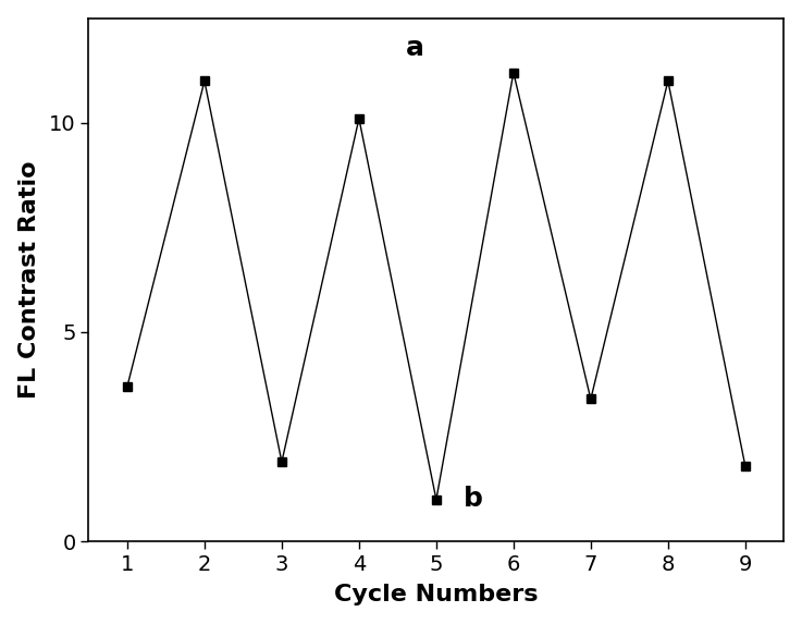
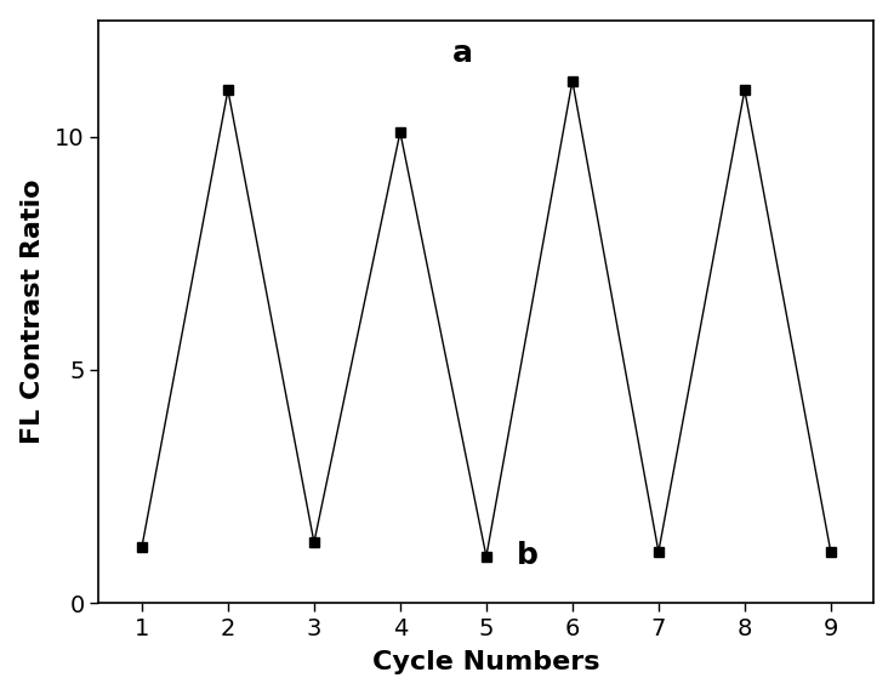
1: 3.7 -> 1.2
3: 1.9 -> 1.3
7: 3.4 -> 1.1
9: 1.8 -> 1.1
